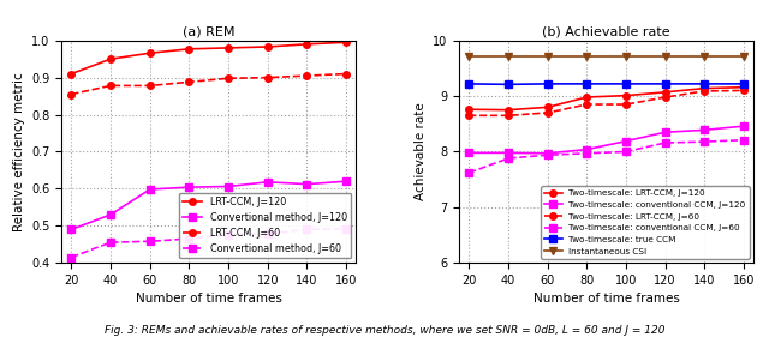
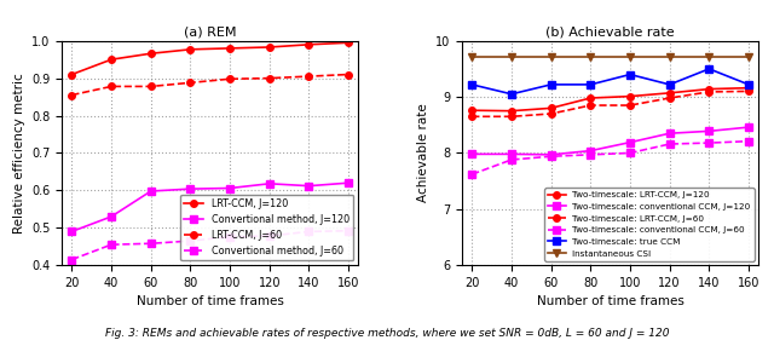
(b) Achievable rate/Two-timescale: true CCM/40: 9.21 -> 9.05
(b) Achievable rate/Two-timescale: true CCM/100: 9.22 -> 9.40
(b) Achievable rate/Two-timescale: true CCM/140: 9.22 -> 9.50
